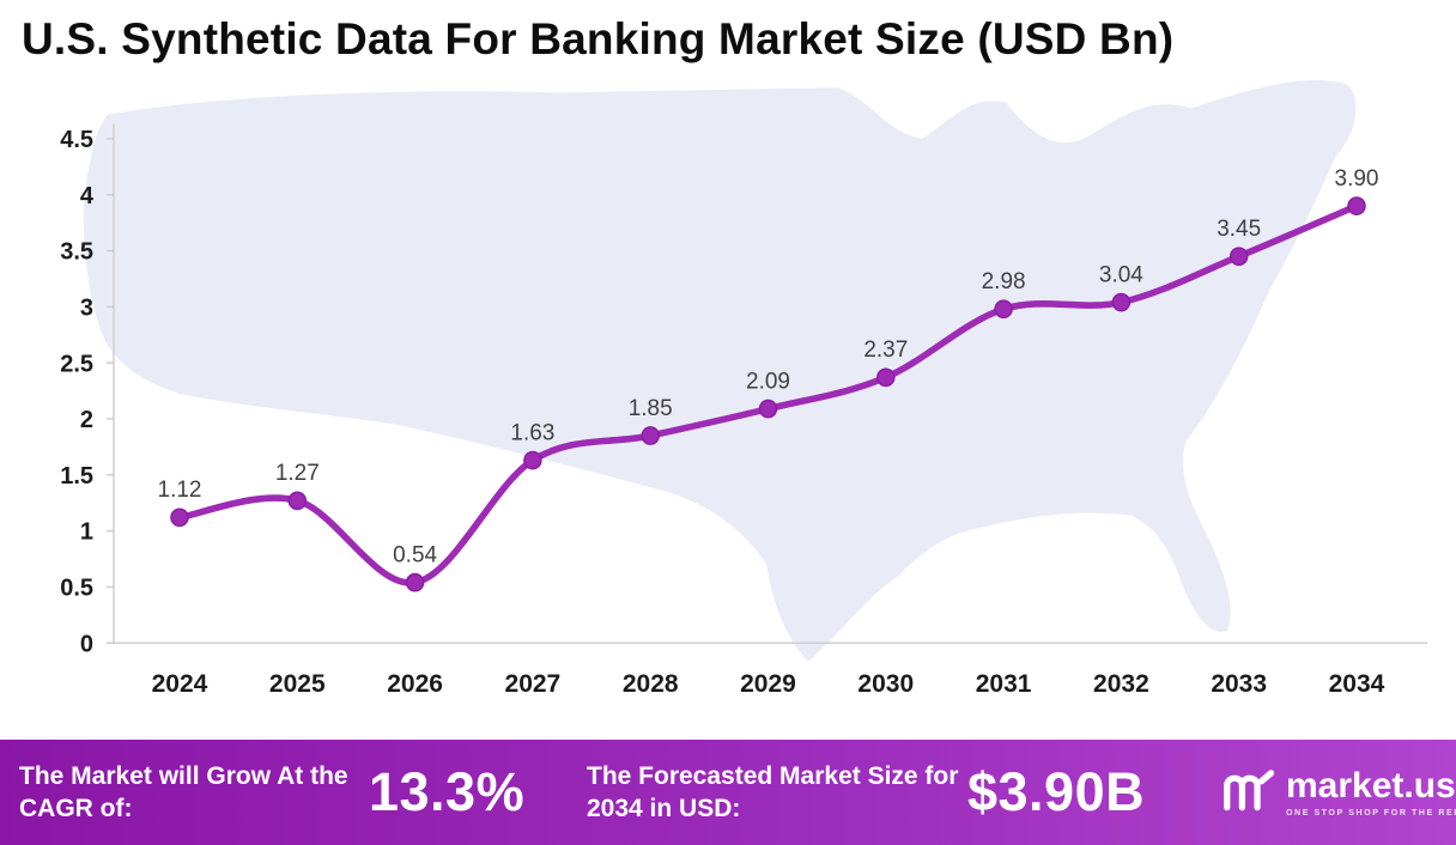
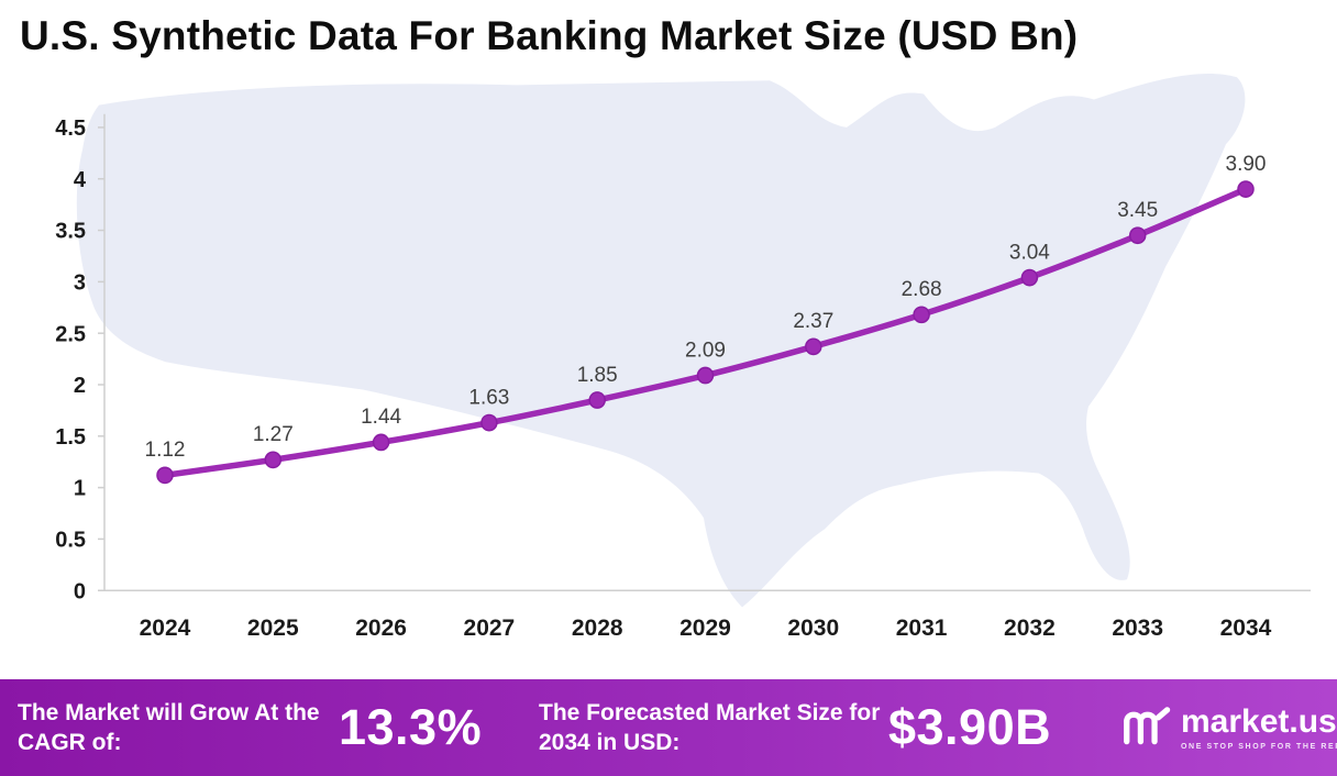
2026: 0.54 -> 1.44
2031: 2.98 -> 2.68
